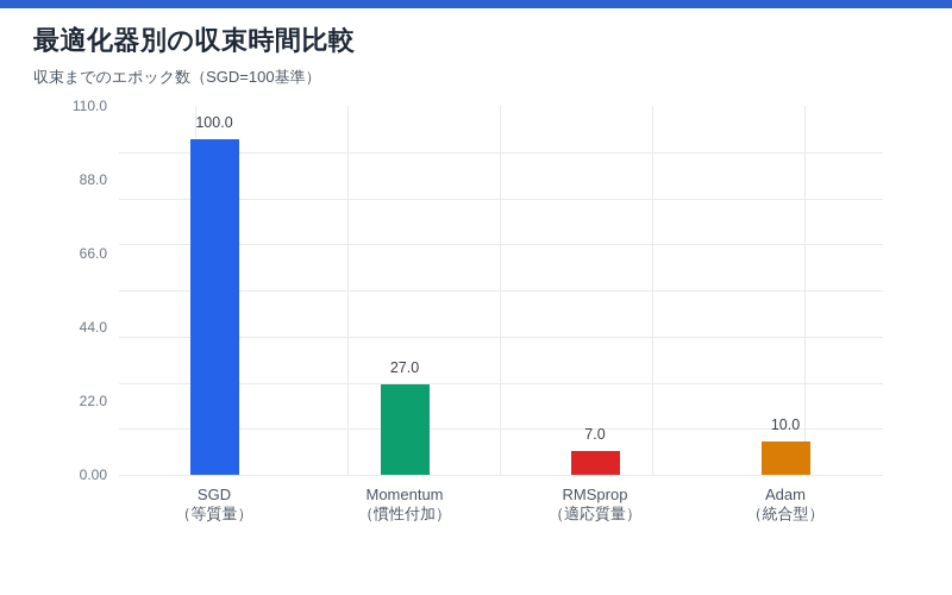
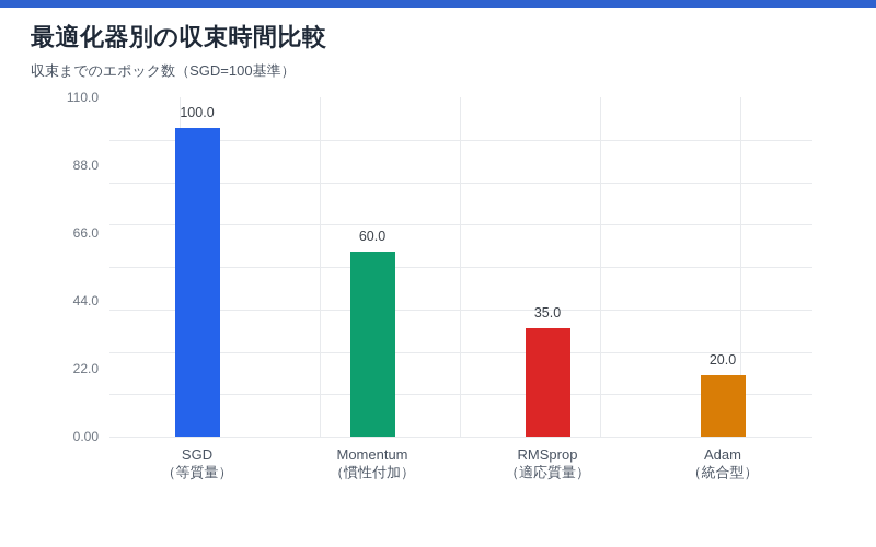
Momentum: 27.0 -> 60.0
RMSprop: 7.0 -> 35.0
Adam: 10.0 -> 20.0
